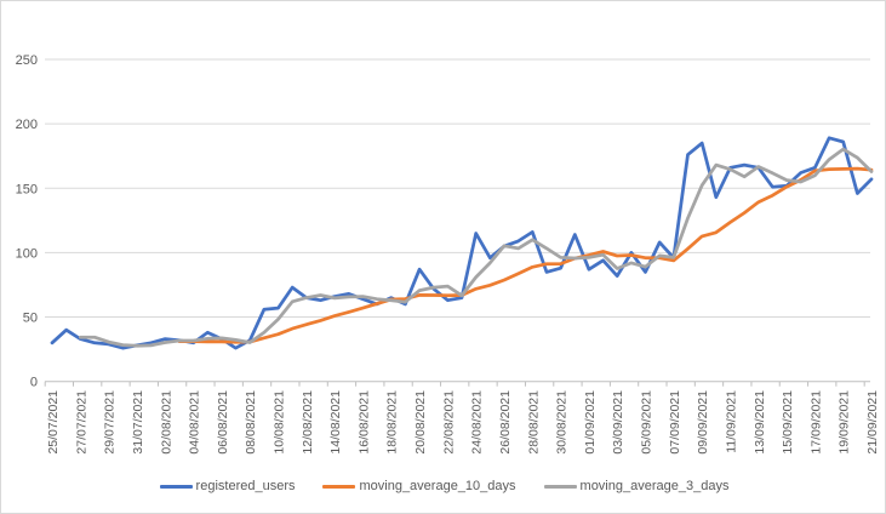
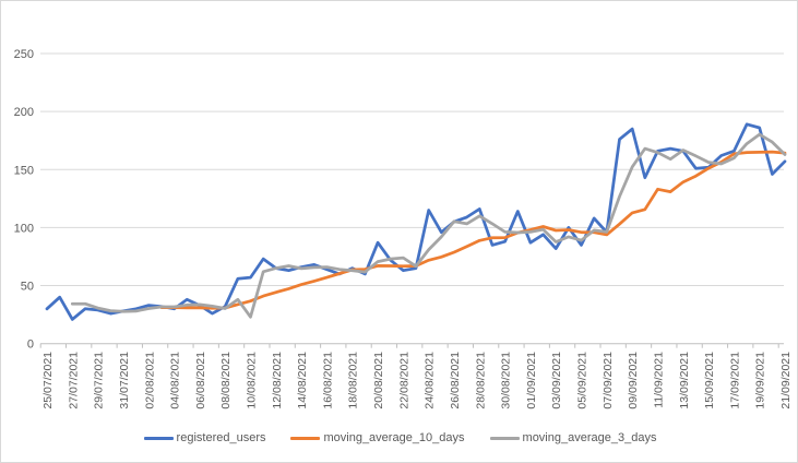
registered_users/27/07/2021: 33 -> 21
moving_average_3_days/10/08/2021: 48 -> 23
moving_average_10_days/11/09/2021: 124 -> 133
